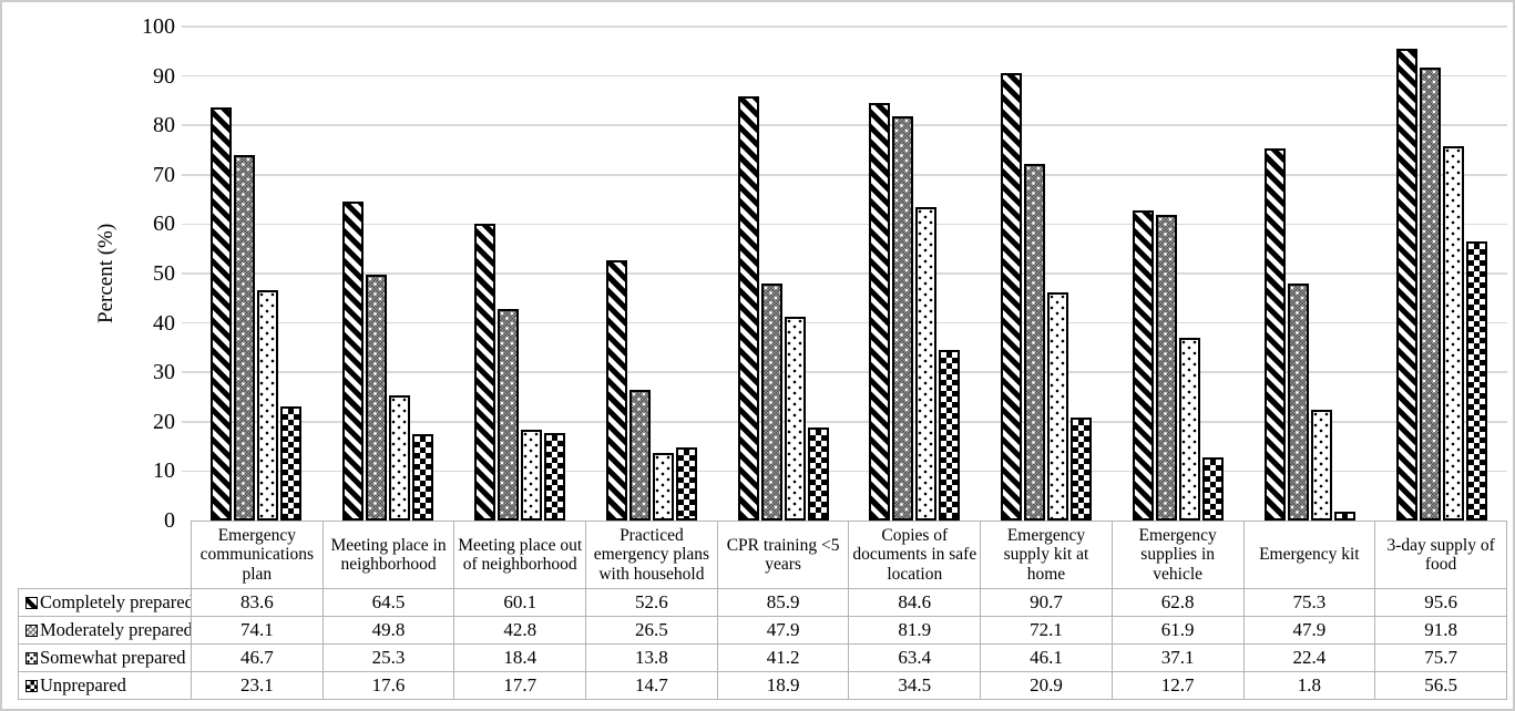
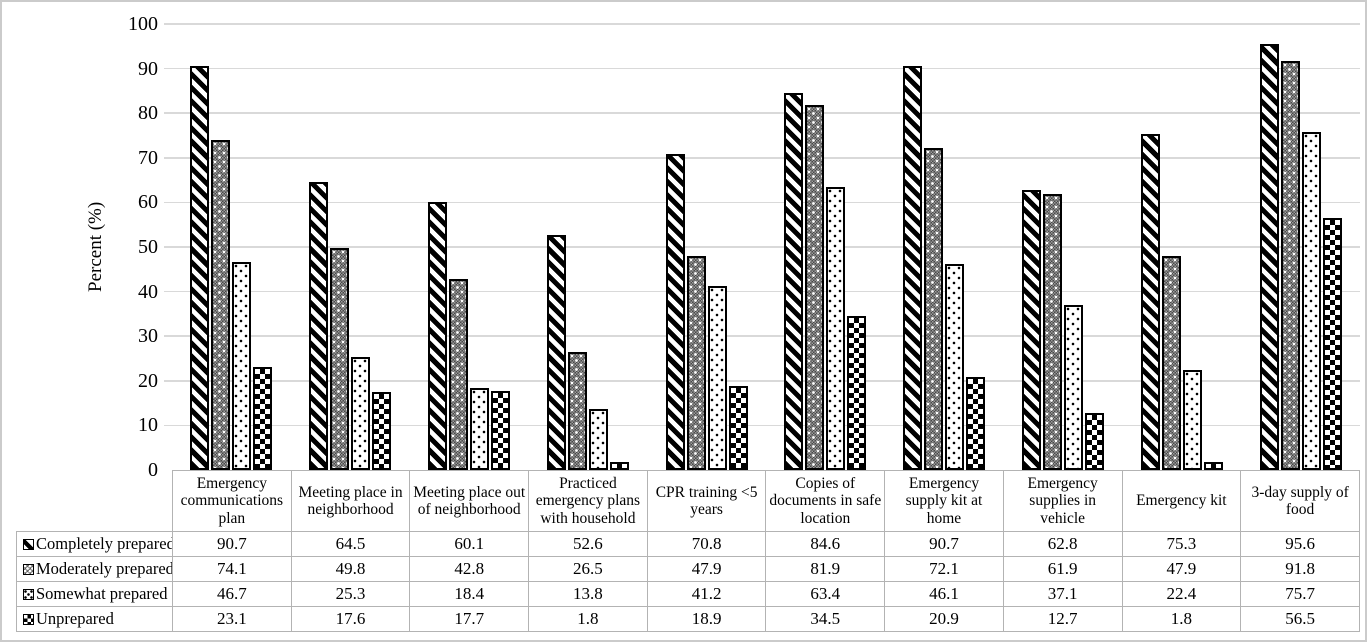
Completely prepared/Emergency communications plan: 83.6 -> 90.7
Unprepared/Practiced emergency plans with household: 14.7 -> 1.8
Completely prepared/CPR training <5 years: 85.9 -> 70.8
